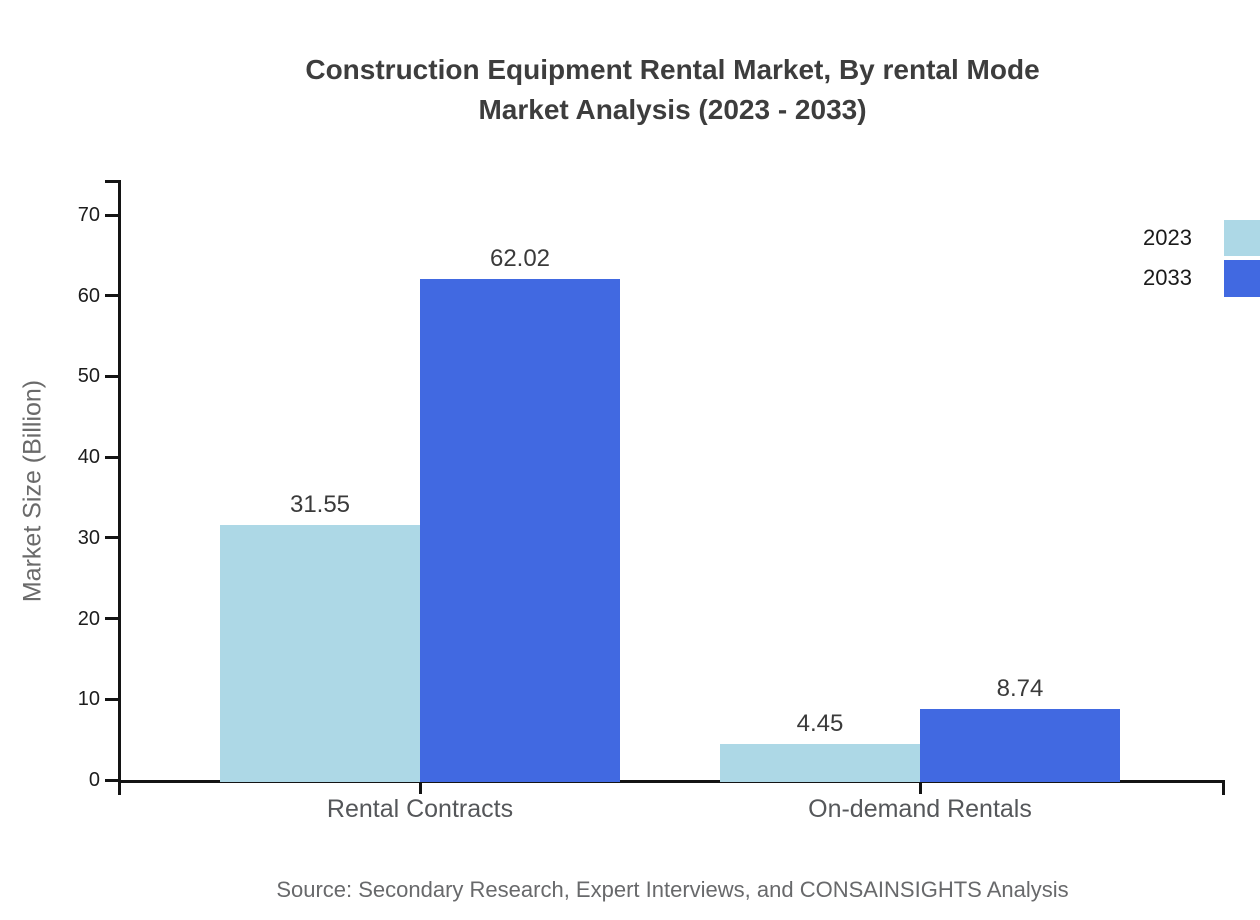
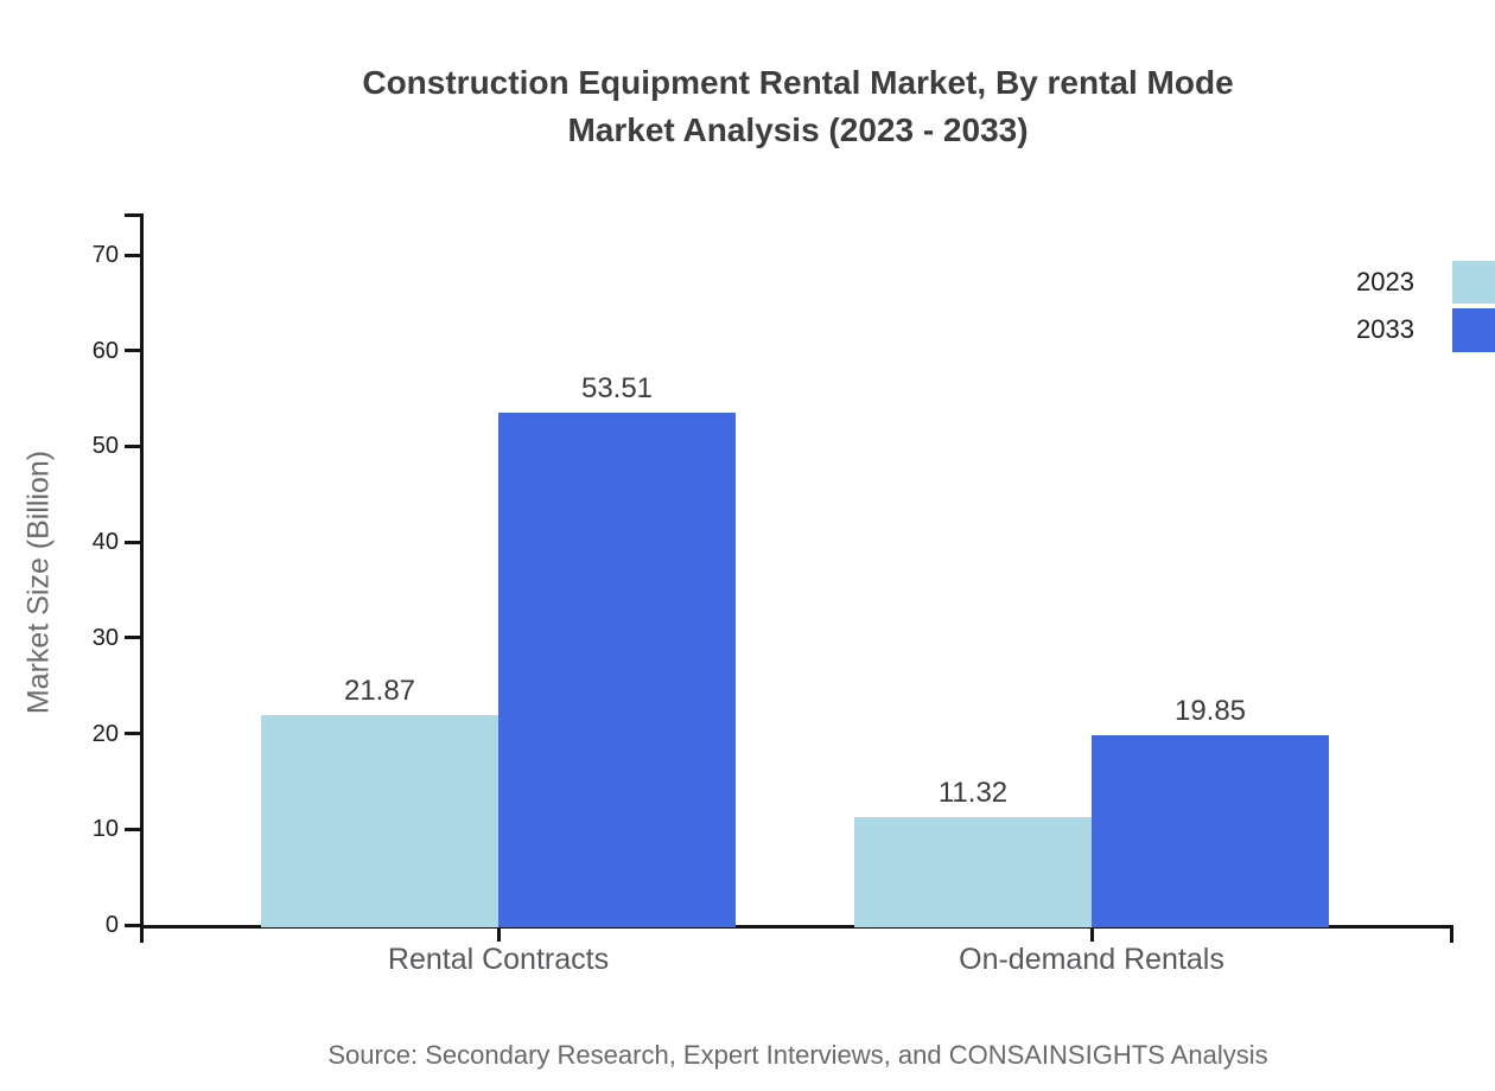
2023/Rental Contracts: 31.55 -> 21.87
2033/Rental Contracts: 62.02 -> 53.51
2023/On-demand Rentals: 4.45 -> 11.32
2033/On-demand Rentals: 8.74 -> 19.85
